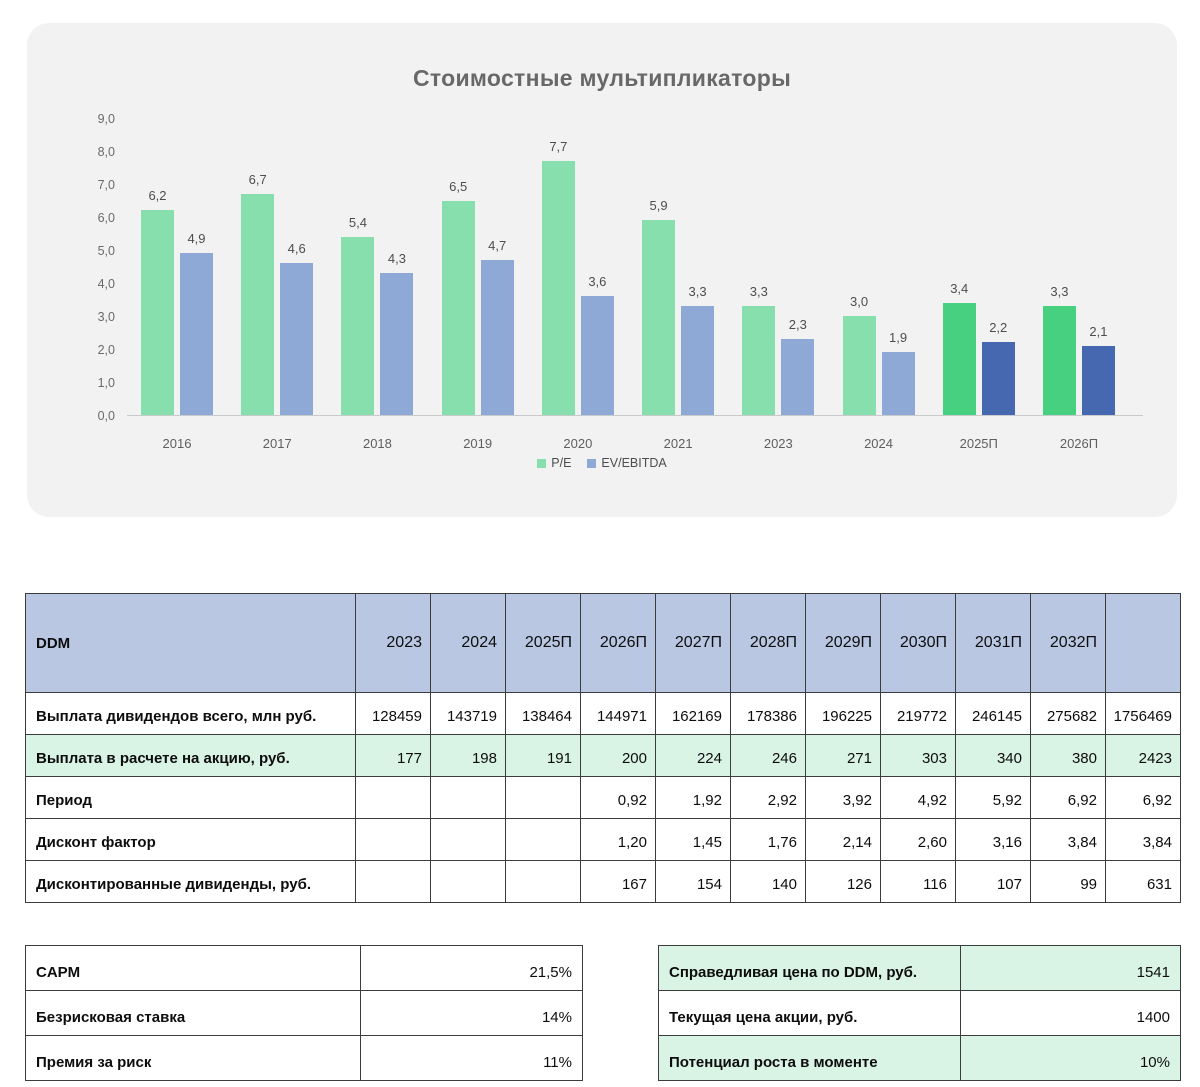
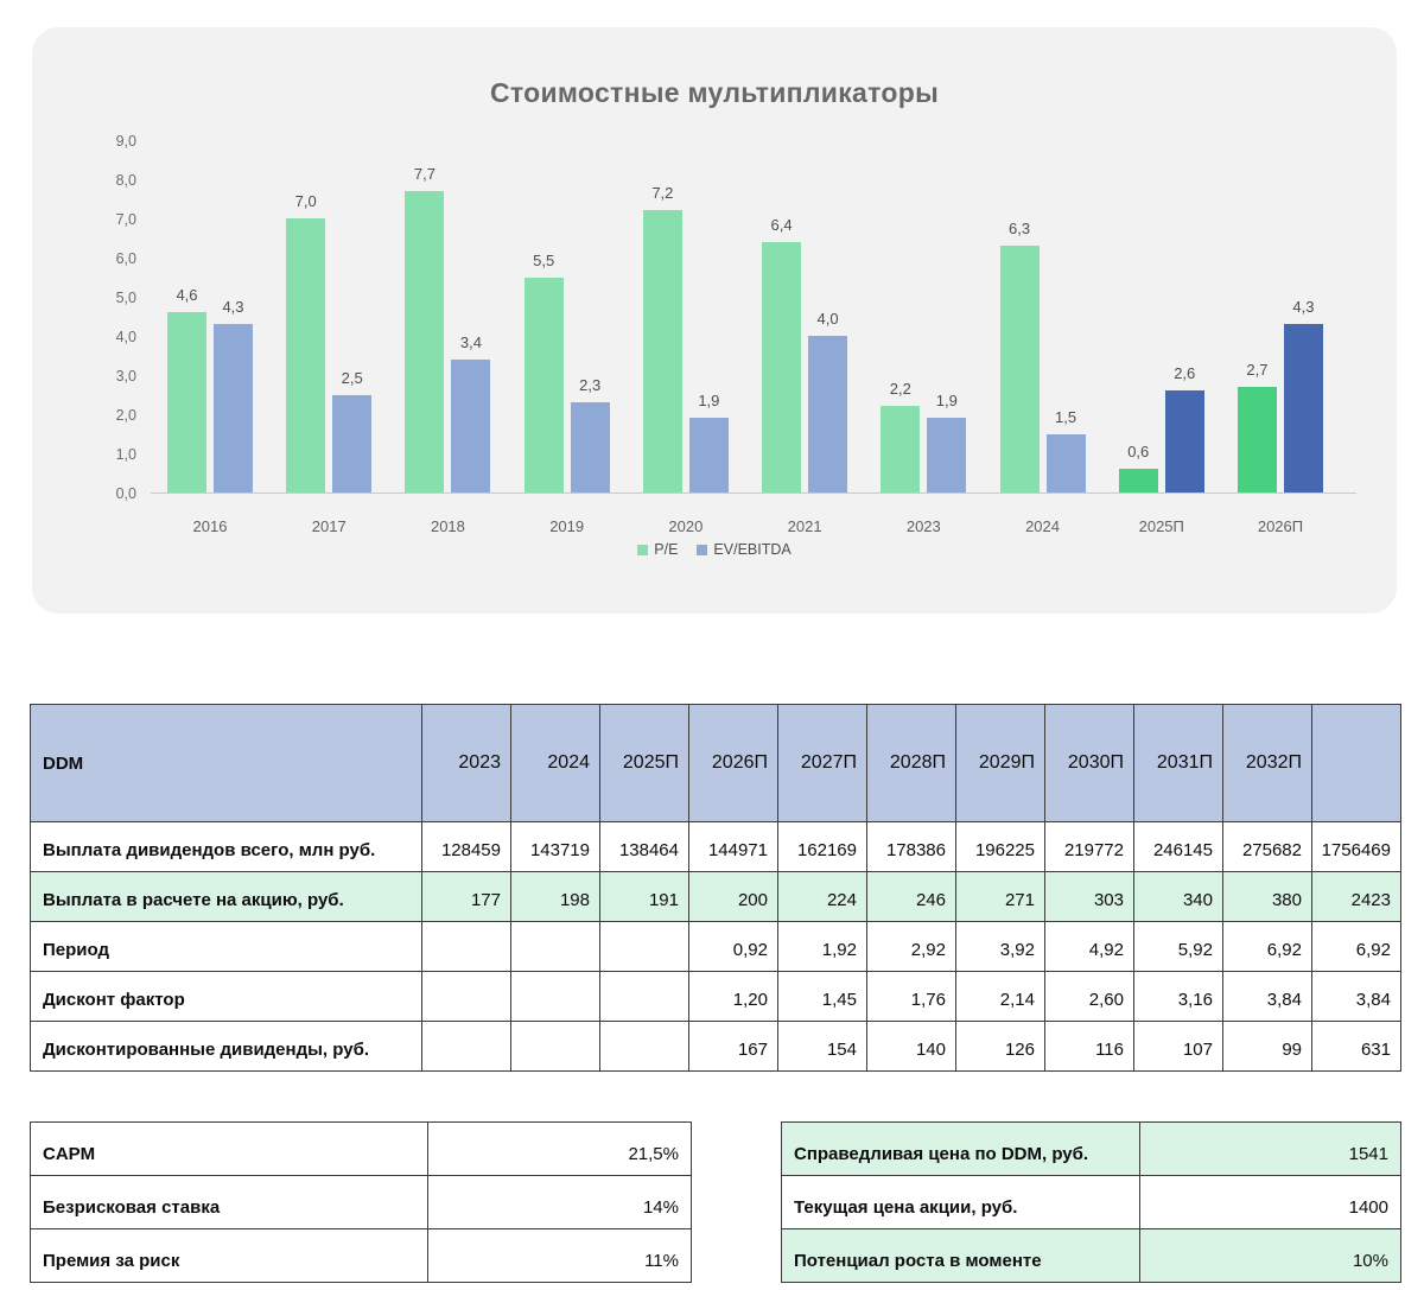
P/E/2016: 6,2 -> 4,6
EV/EBITDA/2016: 4,9 -> 4,3
P/E/2017: 6,7 -> 7,0
EV/EBITDA/2017: 4,6 -> 2,5
P/E/2018: 5,4 -> 7,7
EV/EBITDA/2018: 4,3 -> 3,4
P/E/2019: 6,5 -> 5,5
EV/EBITDA/2019: 4,7 -> 2,3
P/E/2020: 7,7 -> 7,2
EV/EBITDA/2020: 3,6 -> 1,9
P/E/2021: 5,9 -> 6,4
EV/EBITDA/2021: 3,3 -> 4,0
P/E/2023: 3,3 -> 2,2
EV/EBITDA/2023: 2,3 -> 1,9
P/E/2024: 3,0 -> 6,3
EV/EBITDA/2024: 1,9 -> 1,5
P/E/2025П: 3,4 -> 0,6
EV/EBITDA/2025П: 2,2 -> 2,6
P/E/2026П: 3,3 -> 2,7
EV/EBITDA/2026П: 2,1 -> 4,3
